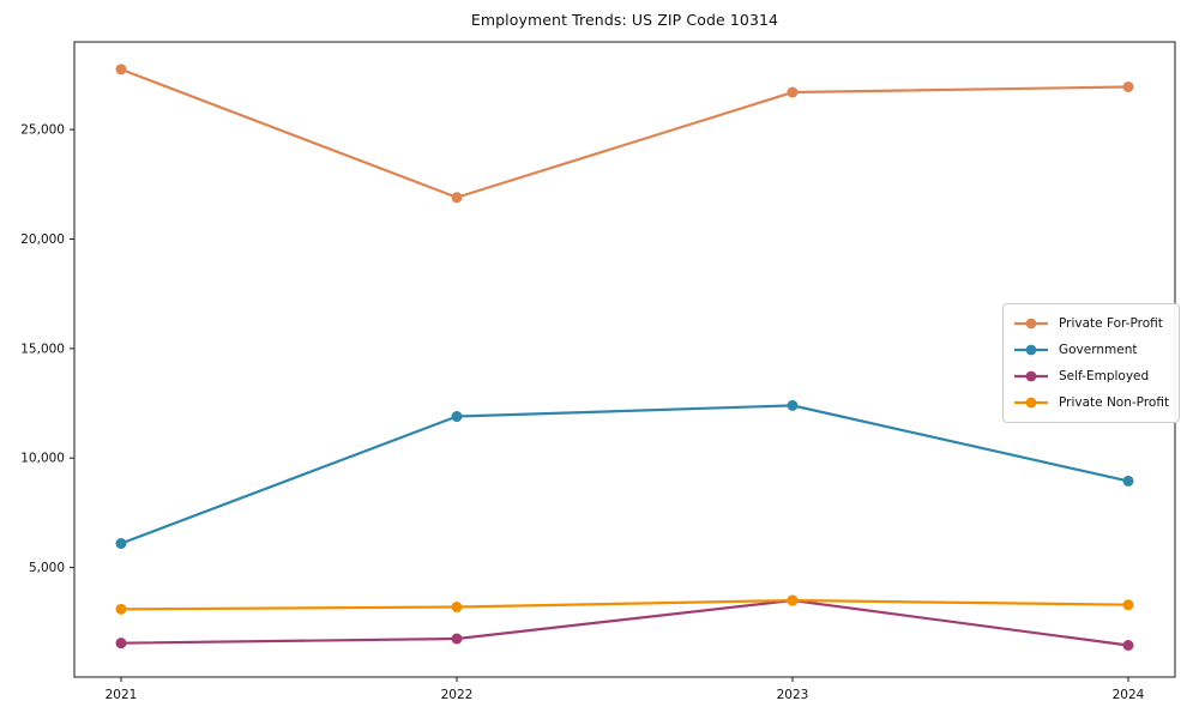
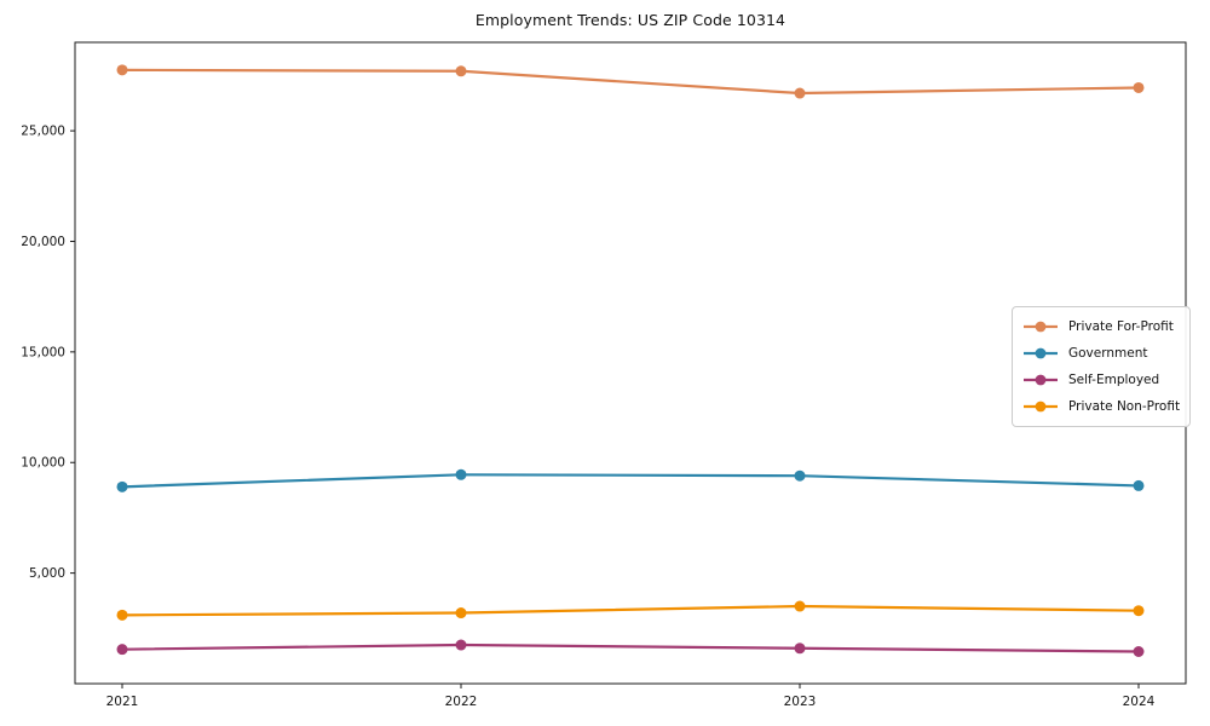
Government/2021: 6100 -> 8900
Private For-Profit/2022: 21900 -> 27700
Government/2022: 11900 -> 9400
Government/2023: 12400 -> 9400
Self-Employed/2023: 3500 -> 1600
